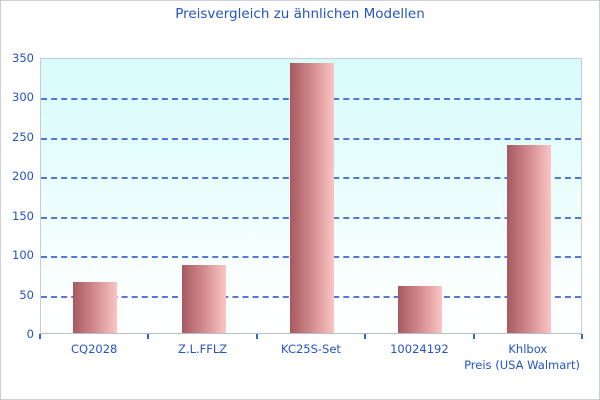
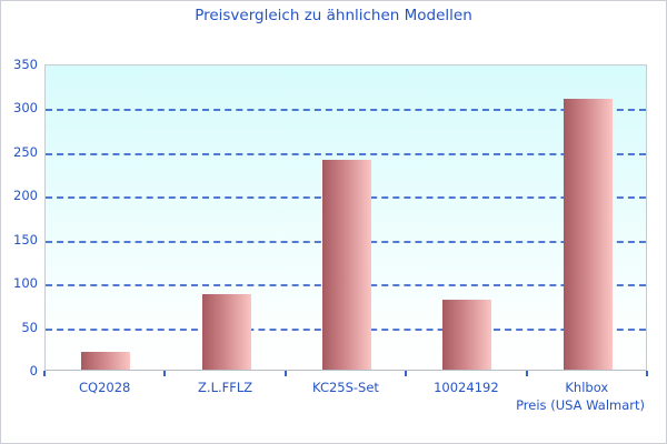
CQ2028: 60 -> 20
KC25S-Set: 340 -> 240
10024192: 60 -> 80
Khlbox: 240 -> 310
